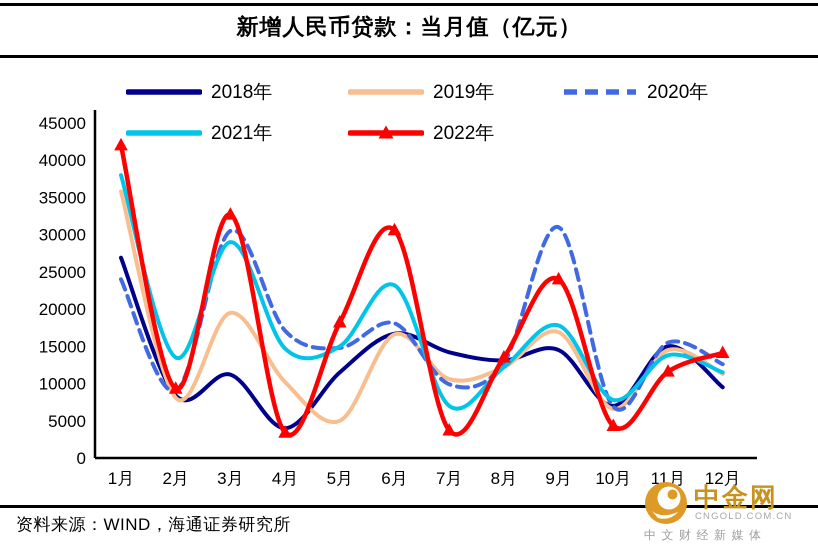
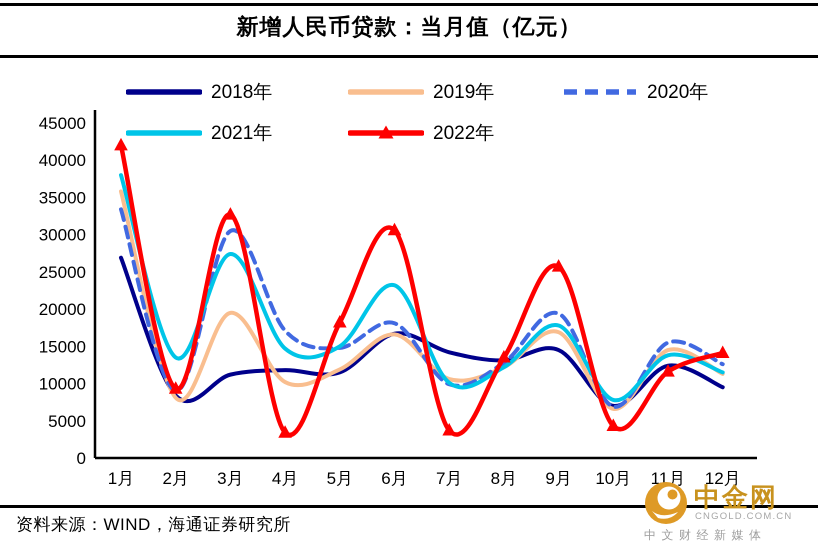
2020年/1月: 24000 -> 33000
2021年/3月: 29000 -> 27000
2018年/4月: 4000 -> 12000
2019年/5月: 5000 -> 12000
2021年/7月: 7000 -> 10000
2020年/9月: 31000 -> 19000
2022年/9月: 24000 -> 26000
2018年/11月: 15000 -> 12000
